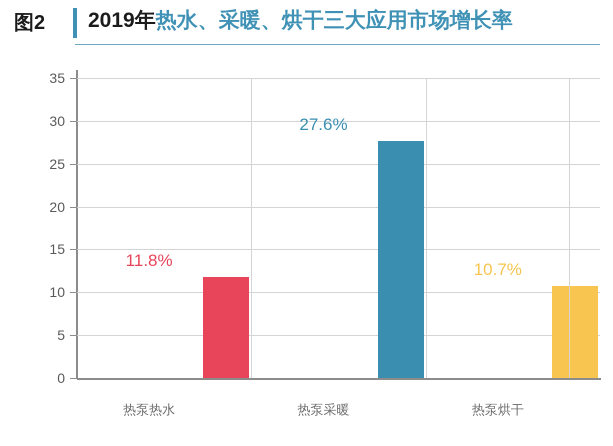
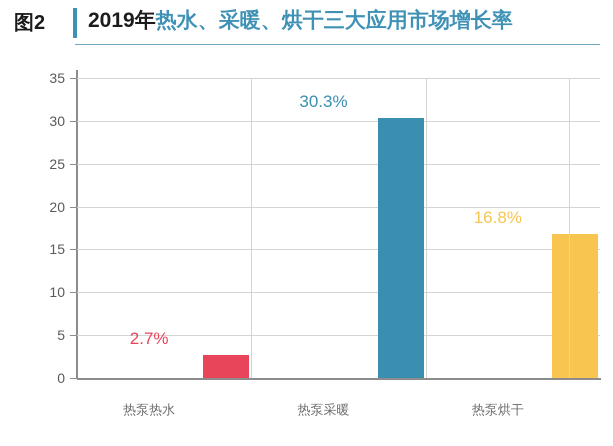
热泵热水: 11.8% -> 2.7%
热泵采暖: 27.6% -> 30.3%
热泵烘干: 10.7% -> 16.8%
